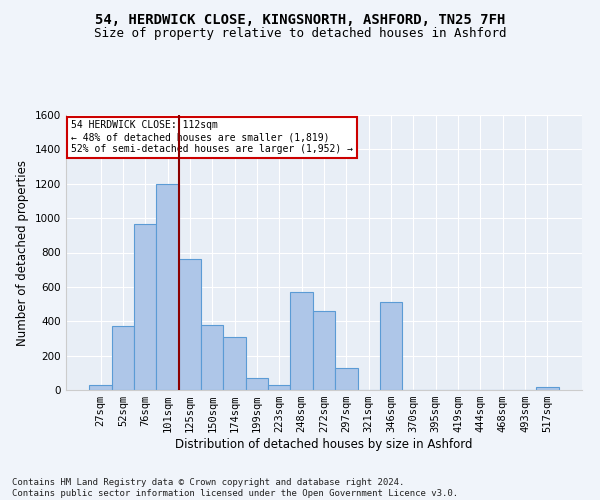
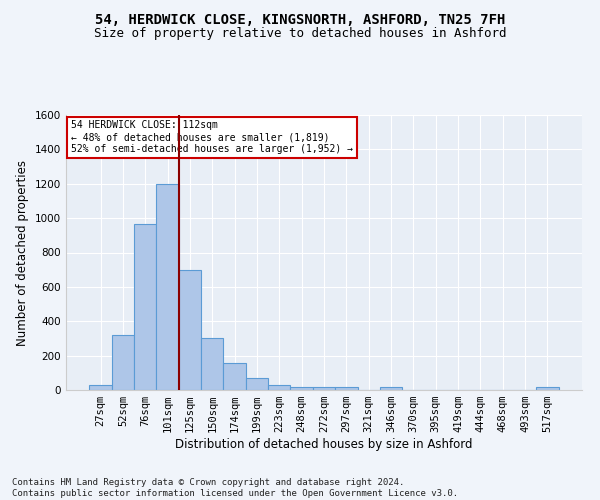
52sqm: 370 -> 320
125sqm: 760 -> 700
150sqm: 380 -> 300
174sqm: 310 -> 160
248sqm: 570 -> 20
272sqm: 460 -> 20
297sqm: 130 -> 20
346sqm: 510 -> 20
